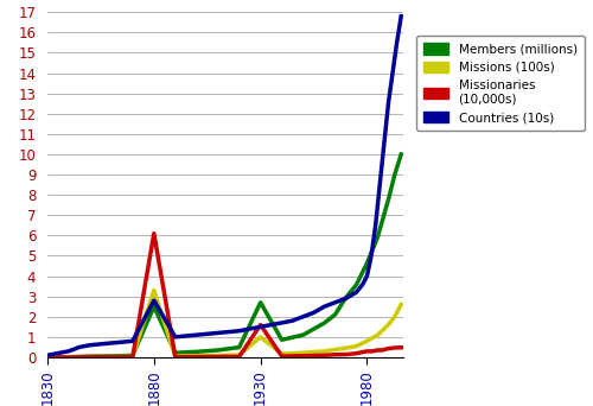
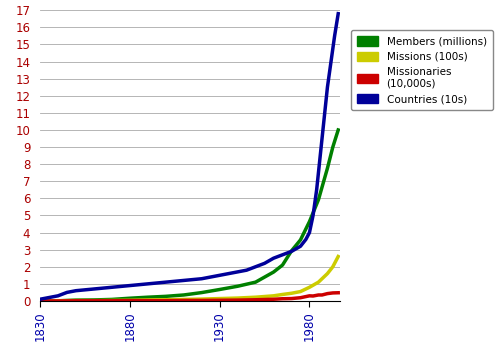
Members (millions)/1880: 2.5 -> 0.2
Missions (100s)/1880: 3.3 -> 0.0
Missionaries (10,000s)/1880: 6.1 -> 0.0
Countries (10s)/1880: 2.8 -> 0.9
Members (millions)/1930: 2.7 -> 0.7
Missions (100s)/1930: 1.0 -> 0.1
Missionaries (10,000s)/1930: 1.6 -> 0.0
